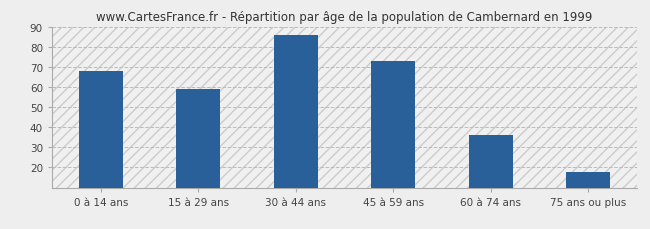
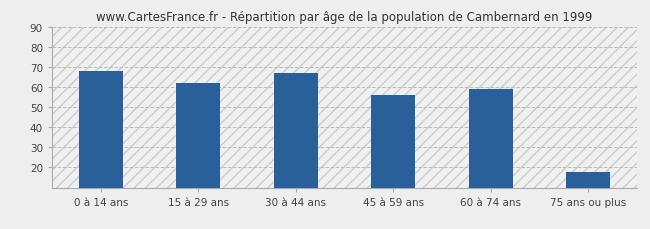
15 à 29 ans: 59 -> 62
30 à 44 ans: 86 -> 67
45 à 59 ans: 73 -> 56
60 à 74 ans: 36 -> 59
